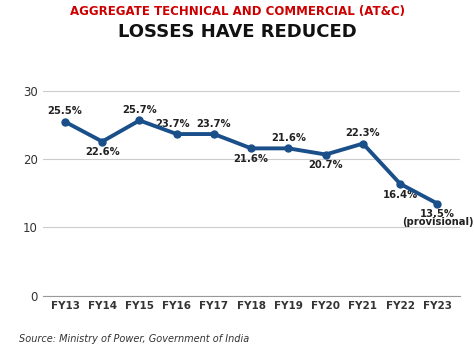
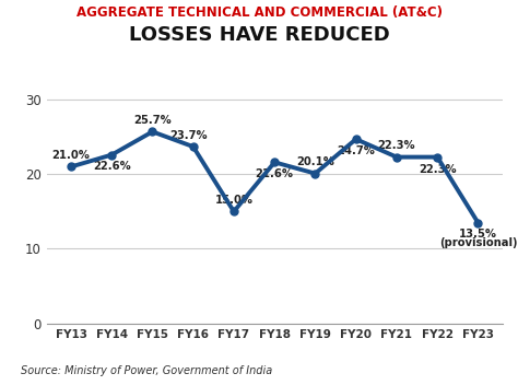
FY13: 25.5% -> 21.0%
FY17: 23.7% -> 15.0%
FY19: 21.6% -> 20.1%
FY20: 20.7% -> 24.7%
FY22: 16.4% -> 22.3%
